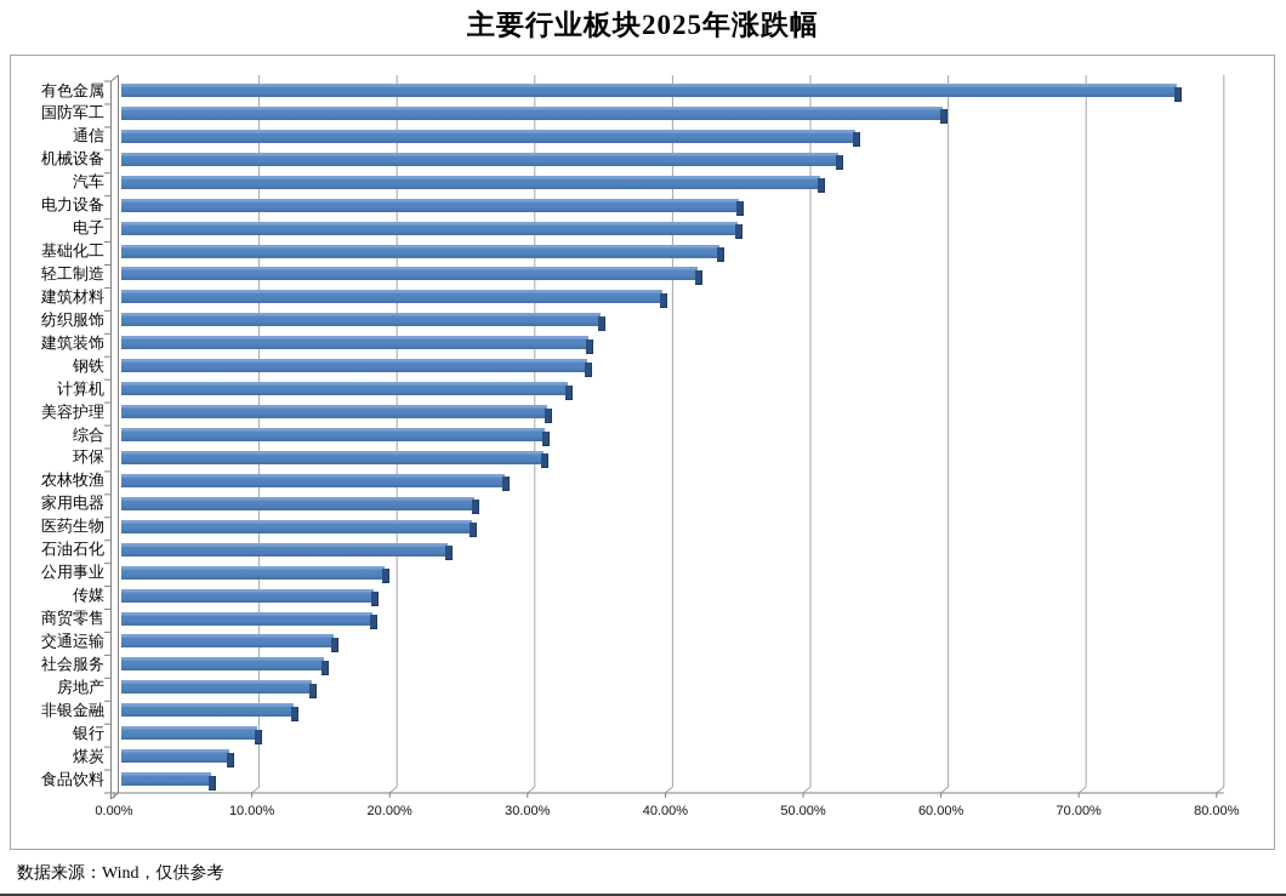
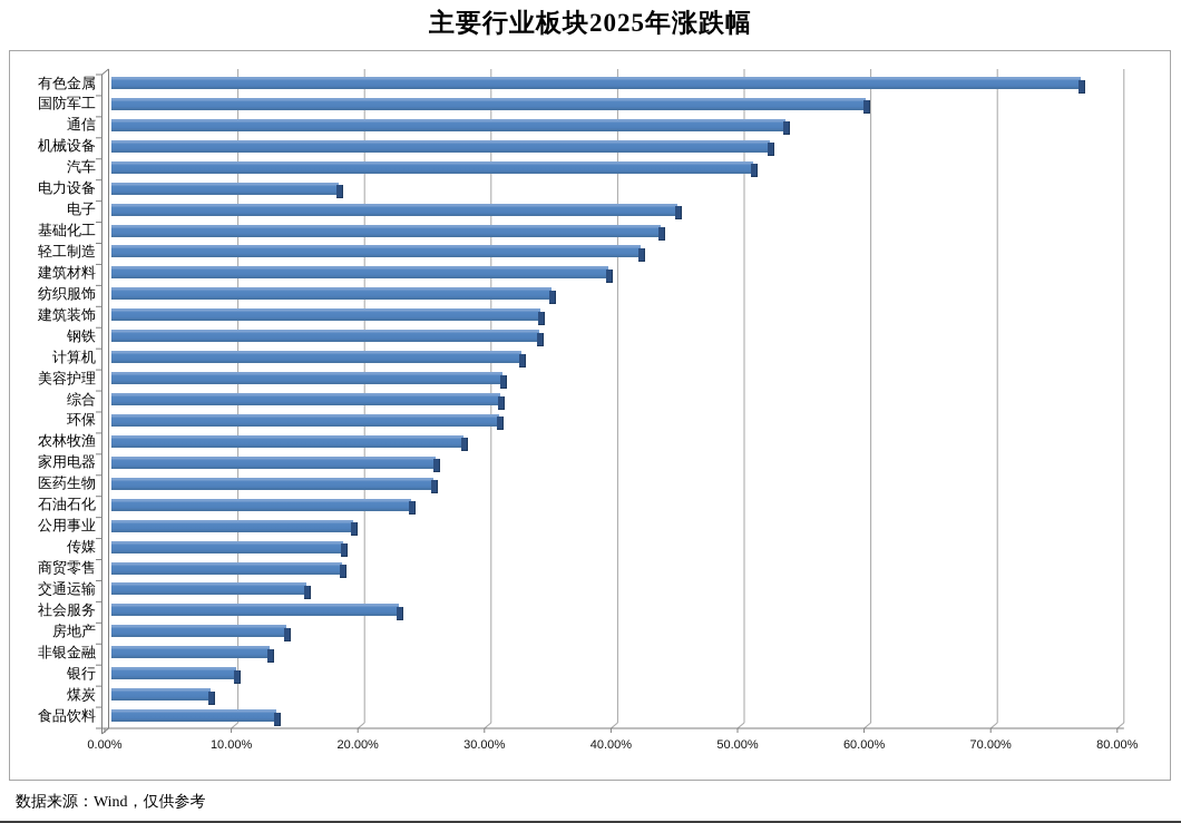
电力设备: 44.8% -> 18.0%
社会服务: 14.7% -> 22.7%
食品饮料: 6.5% -> 13.0%
